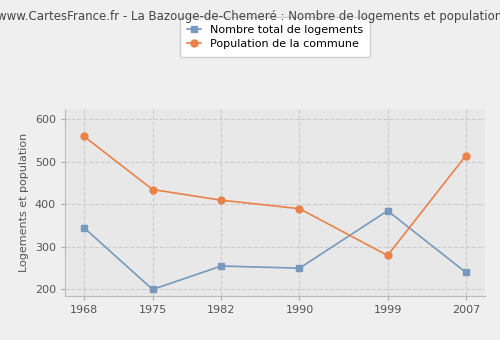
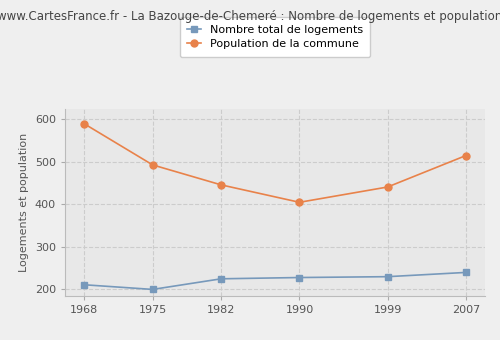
Nombre total de logements/1968: 345 -> 211
Population de la commune/1968: 560 -> 590
Population de la commune/1975: 435 -> 493
Nombre total de logements/1982: 255 -> 225
Population de la commune/1982: 410 -> 446
Nombre total de logements/1990: 250 -> 228
Population de la commune/1990: 390 -> 405
Nombre total de logements/1999: 385 -> 230
Population de la commune/1999: 280 -> 441
